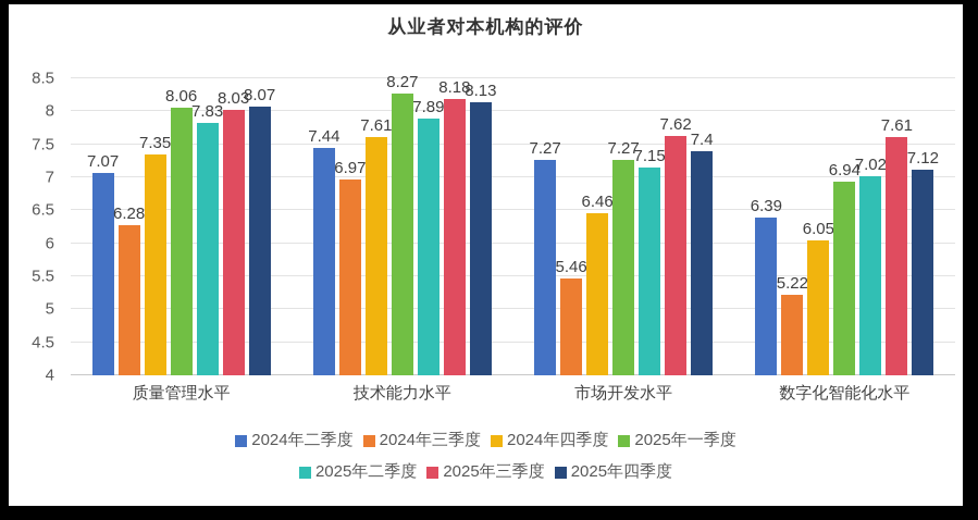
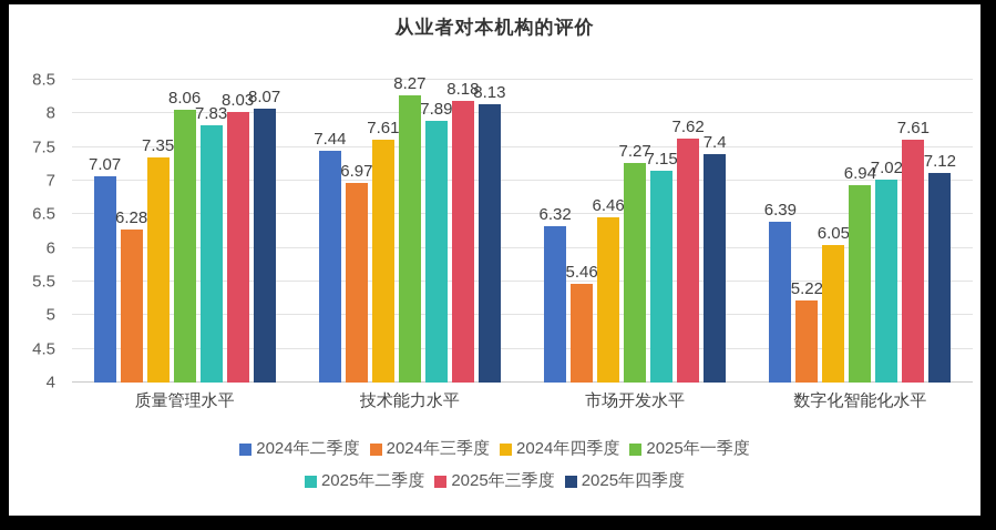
2024年二季度/市场开发水平: 7.27 -> 6.32
